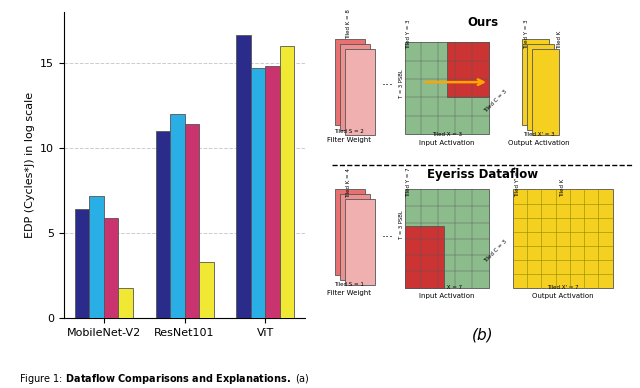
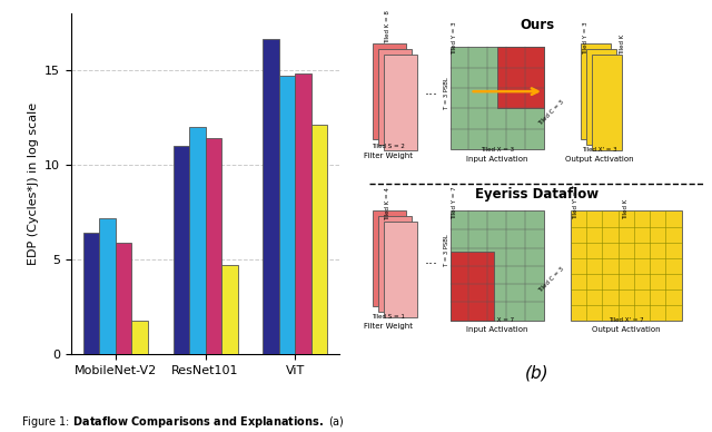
Ours/ResNet101: 3.3 -> 4.7
Ours/ViT: 16.0 -> 12.1
